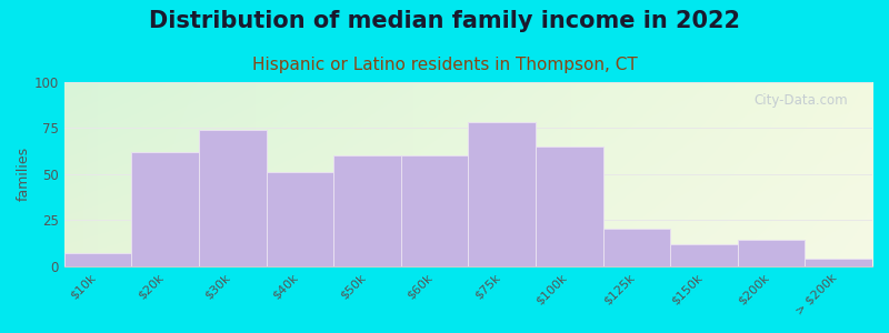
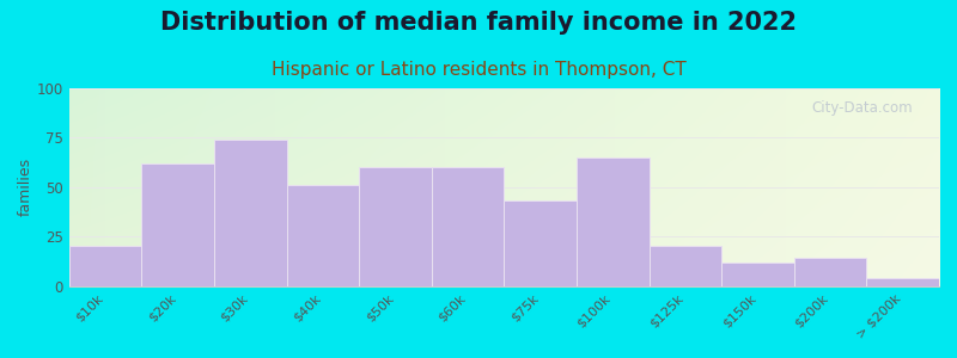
$10k: 7 -> 20
$75k: 78 -> 43
